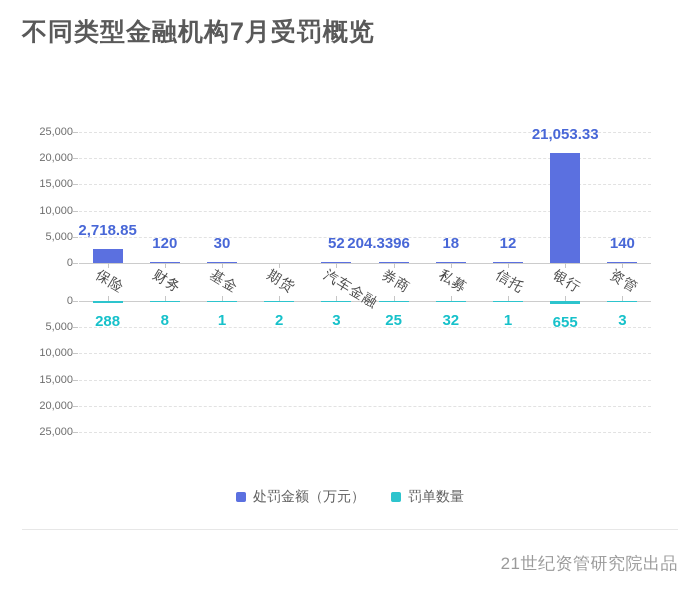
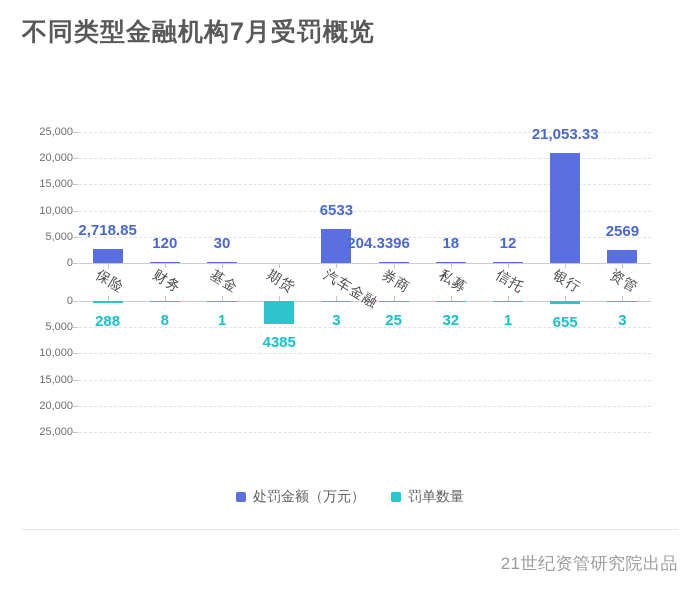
罚单数量/期货: 2 -> 4385
处罚金额（万元）/汽车金融: 52 -> 6533
处罚金额（万元）/资管: 140 -> 2569
